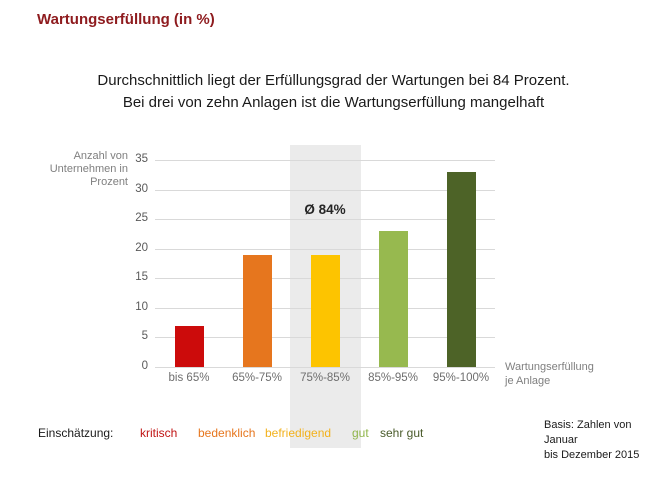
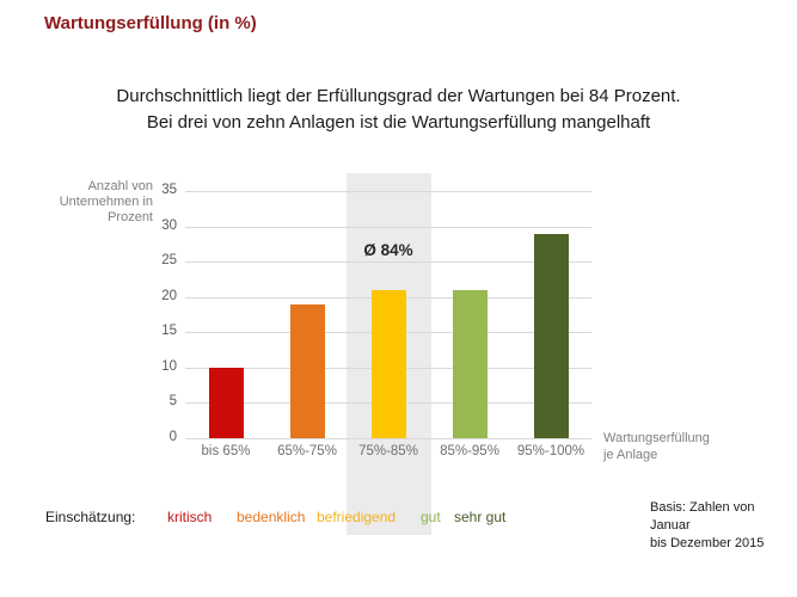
bis 65%: 7 -> 10
75%-85%: 19 -> 21
85%-95%: 23 -> 21
95%-100%: 33 -> 29
